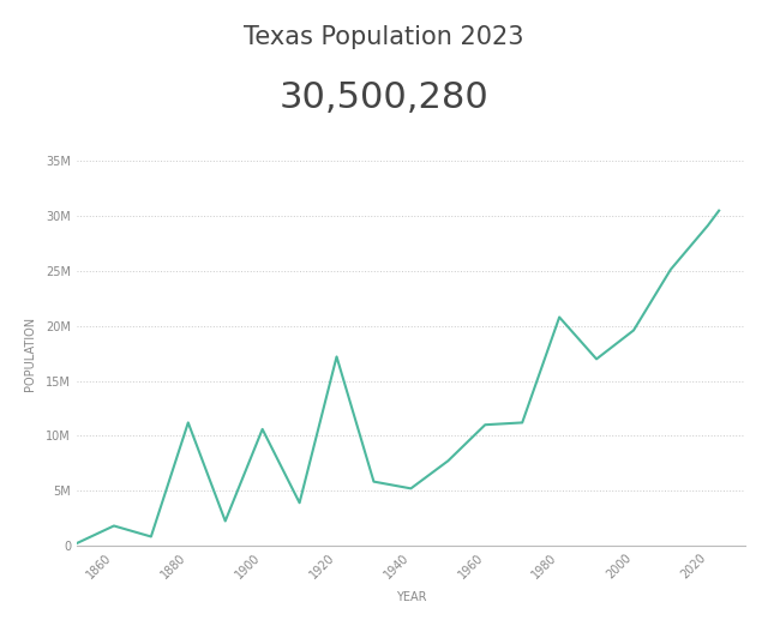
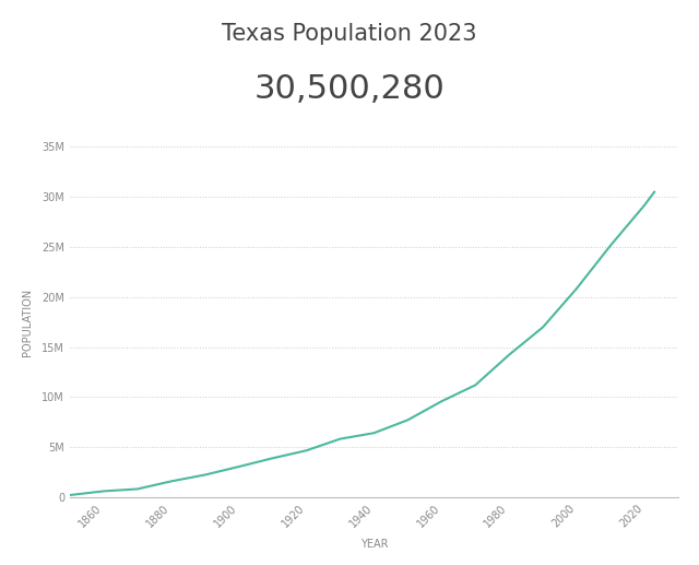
1860: 1.8M -> 0.6M
1880: 11.2M -> 1.6M
1900: 10.6M -> 3.0M
1920: 17.2M -> 4.7M
1940: 5.2M -> 6.4M
1960: 11.0M -> 9.6M
1980: 20.8M -> 14.2M
2000: 19.6M -> 20.9M
